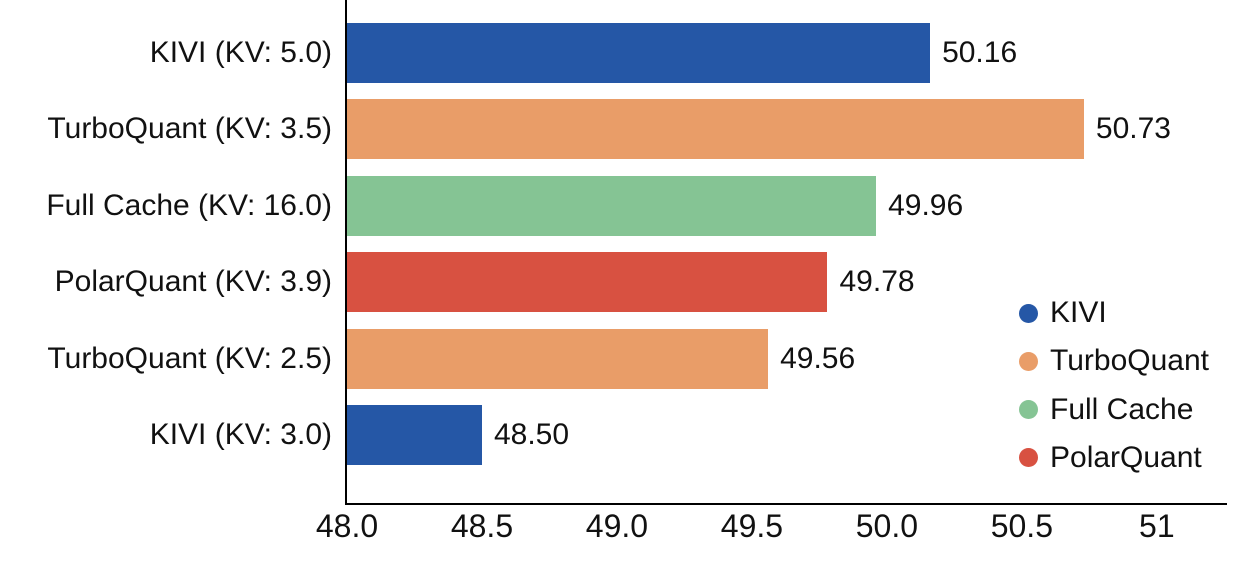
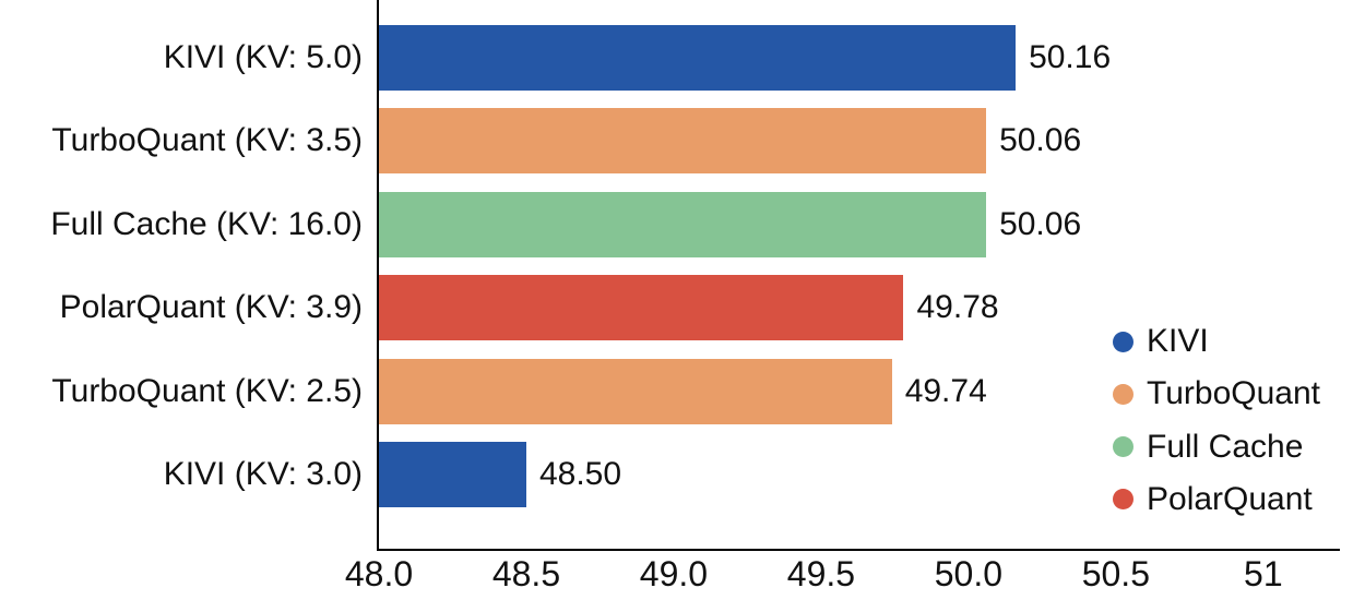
TurboQuant (KV: 3.5): 50.73 -> 50.06
Full Cache (KV: 16.0): 49.96 -> 50.06
TurboQuant (KV: 2.5): 49.56 -> 49.74
